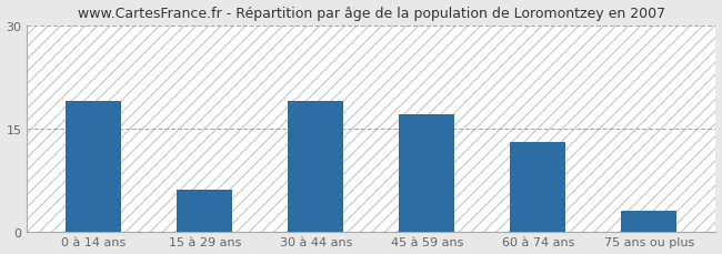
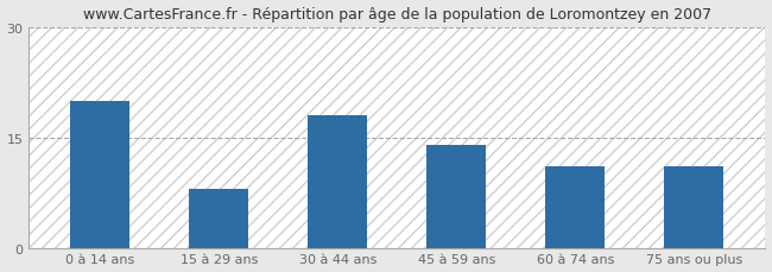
0 à 14 ans: 19 -> 20
15 à 29 ans: 6 -> 8
30 à 44 ans: 19 -> 18
45 à 59 ans: 17 -> 14
60 à 74 ans: 13 -> 11
75 ans ou plus: 3 -> 11
